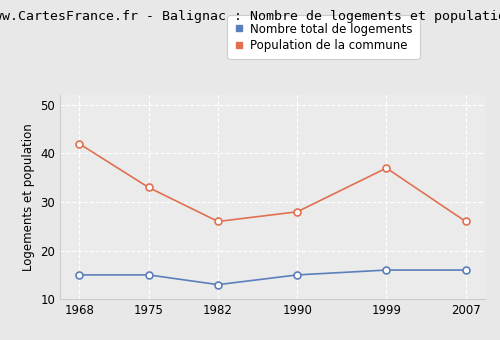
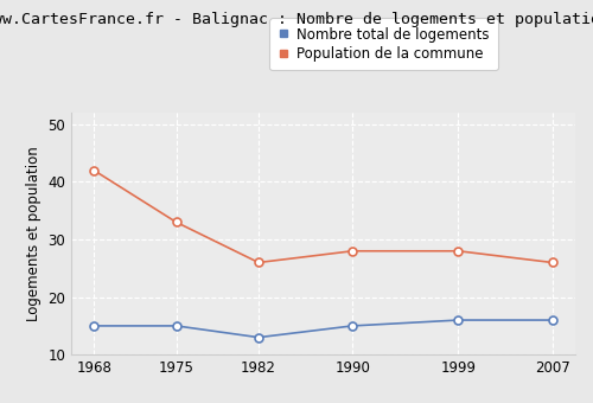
Population de la commune/1999: 37 -> 28
